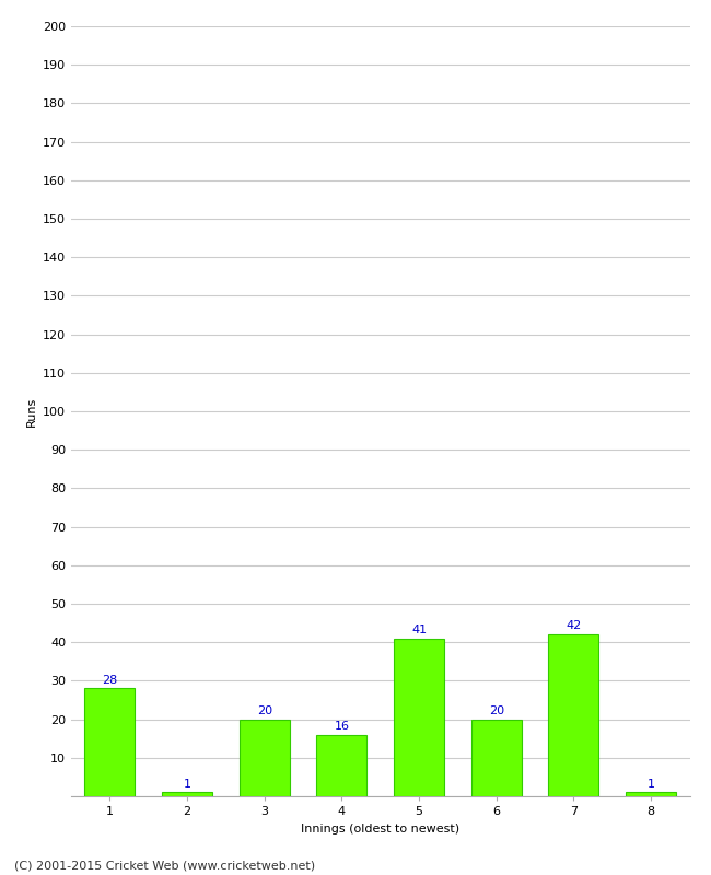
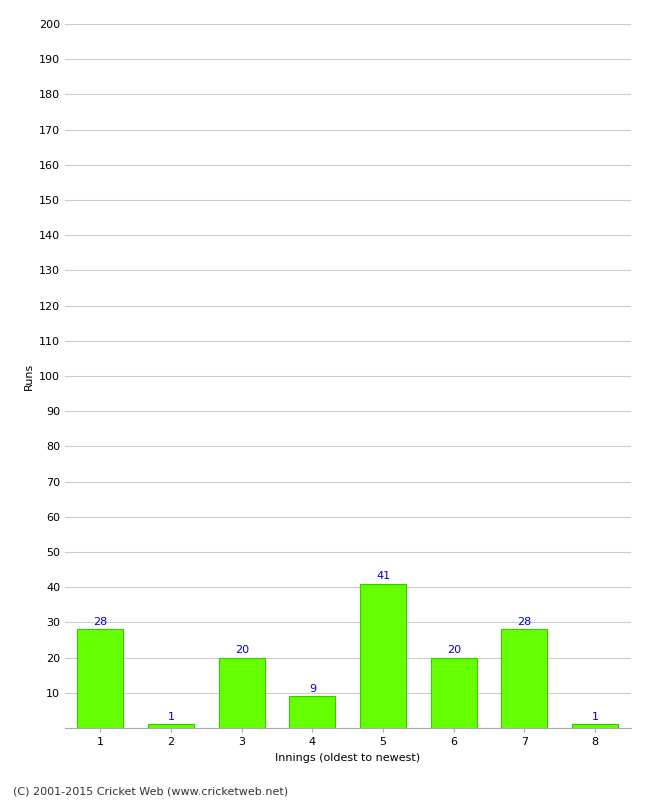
4: 16 -> 9
7: 42 -> 28
